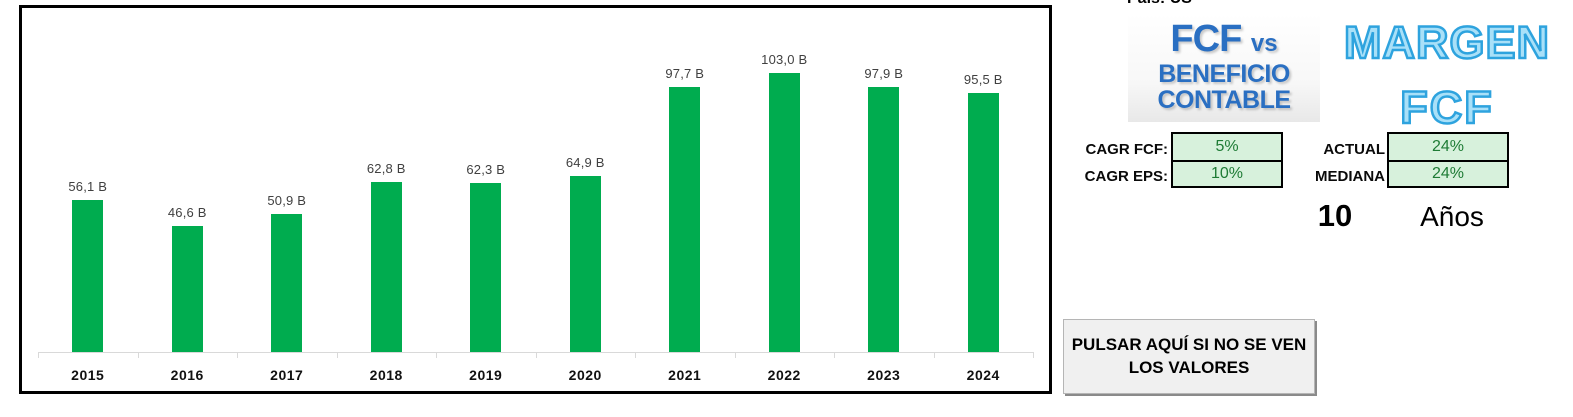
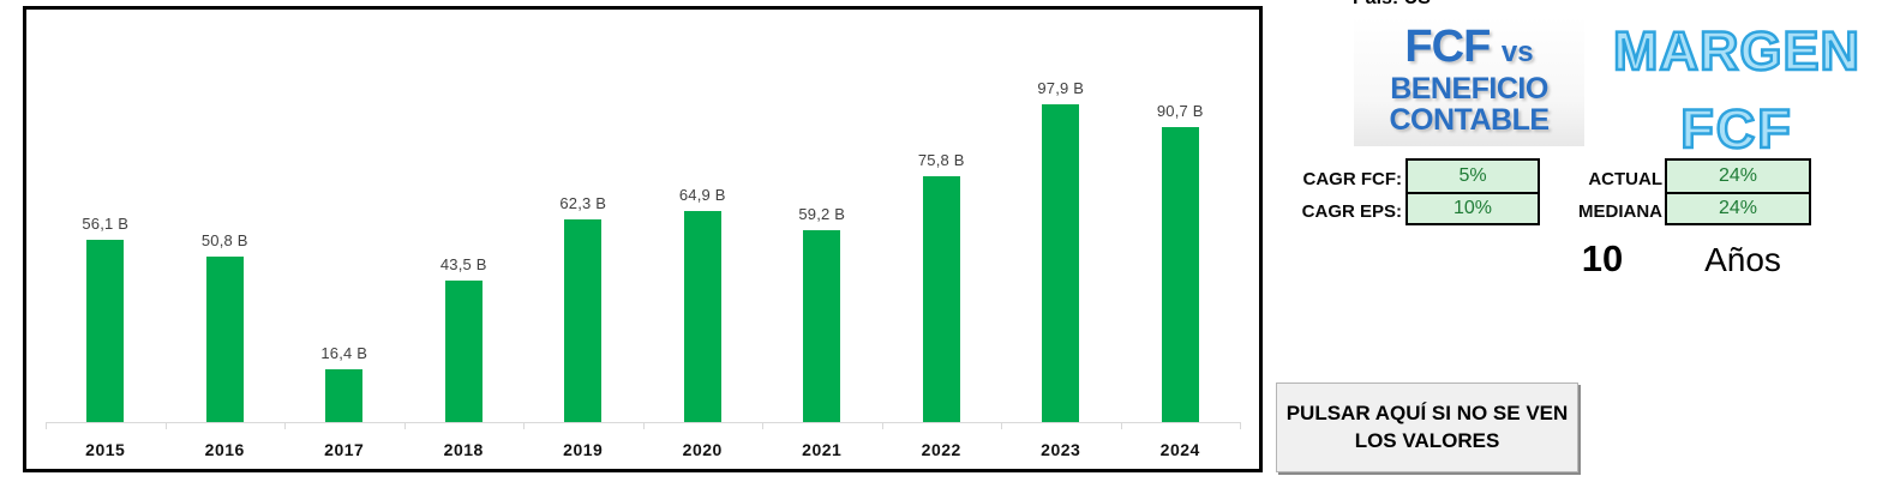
2016: 46,6 -> 50,8
2017: 50,9 -> 16,4
2018: 62,8 -> 43,5
2021: 97,7 -> 59,2
2022: 103,0 -> 75,8
2024: 95,5 -> 90,7
